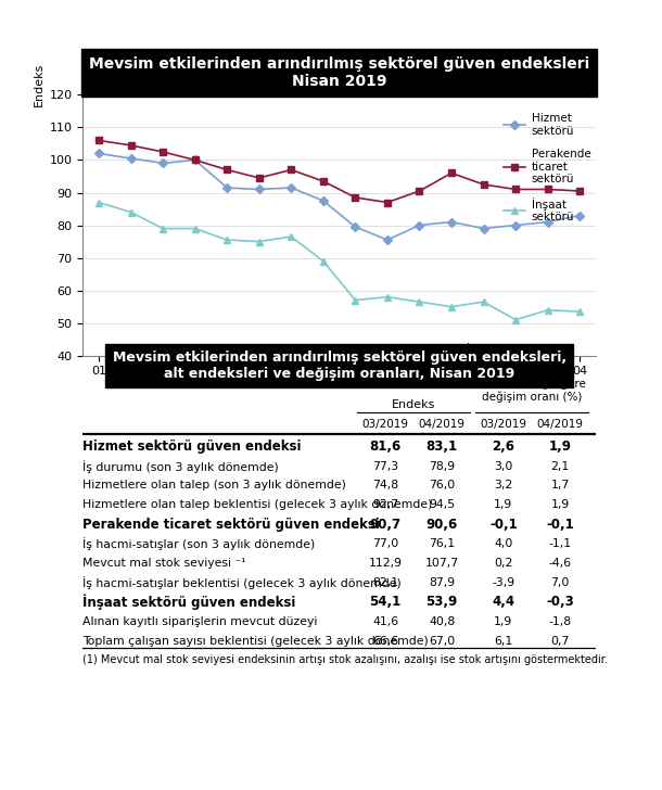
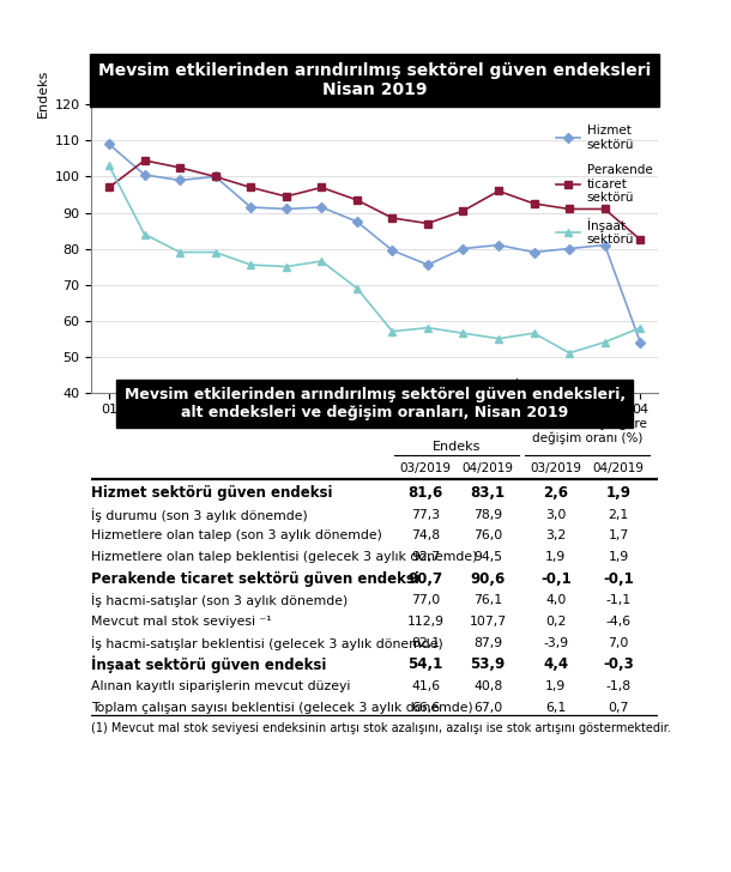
Hizmet sektörü/01: 102.0 -> 109.0
Perakende ticaret sektörü/01: 106.0 -> 97.0
İnşaat sektörü/01: 87.0 -> 103.0
Hizmet sektörü/04: 83.0 -> 54.0
Perakende ticaret sektörü/04: 90.5 -> 82.5
İnşaat sektörü/04: 53.5 -> 58.0
